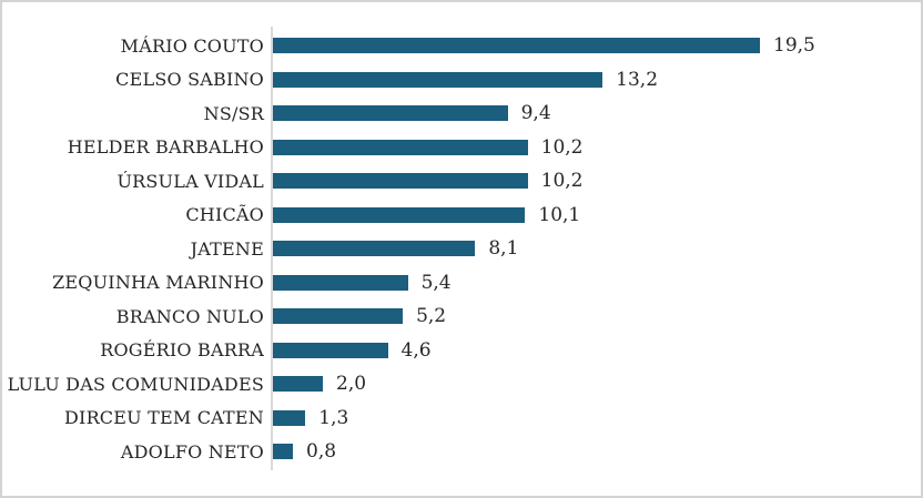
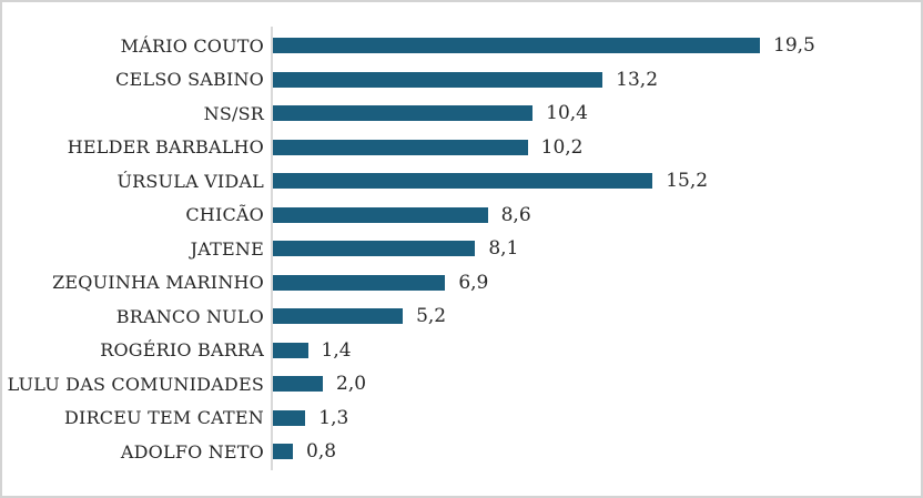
NS/SR: 9,4 -> 10,4
ÚRSULA VIDAL: 10,2 -> 15,2
CHICÃO: 10,1 -> 8,6
ZEQUINHA MARINHO: 5,4 -> 6,9
ROGÉRIO BARRA: 4,6 -> 1,4
